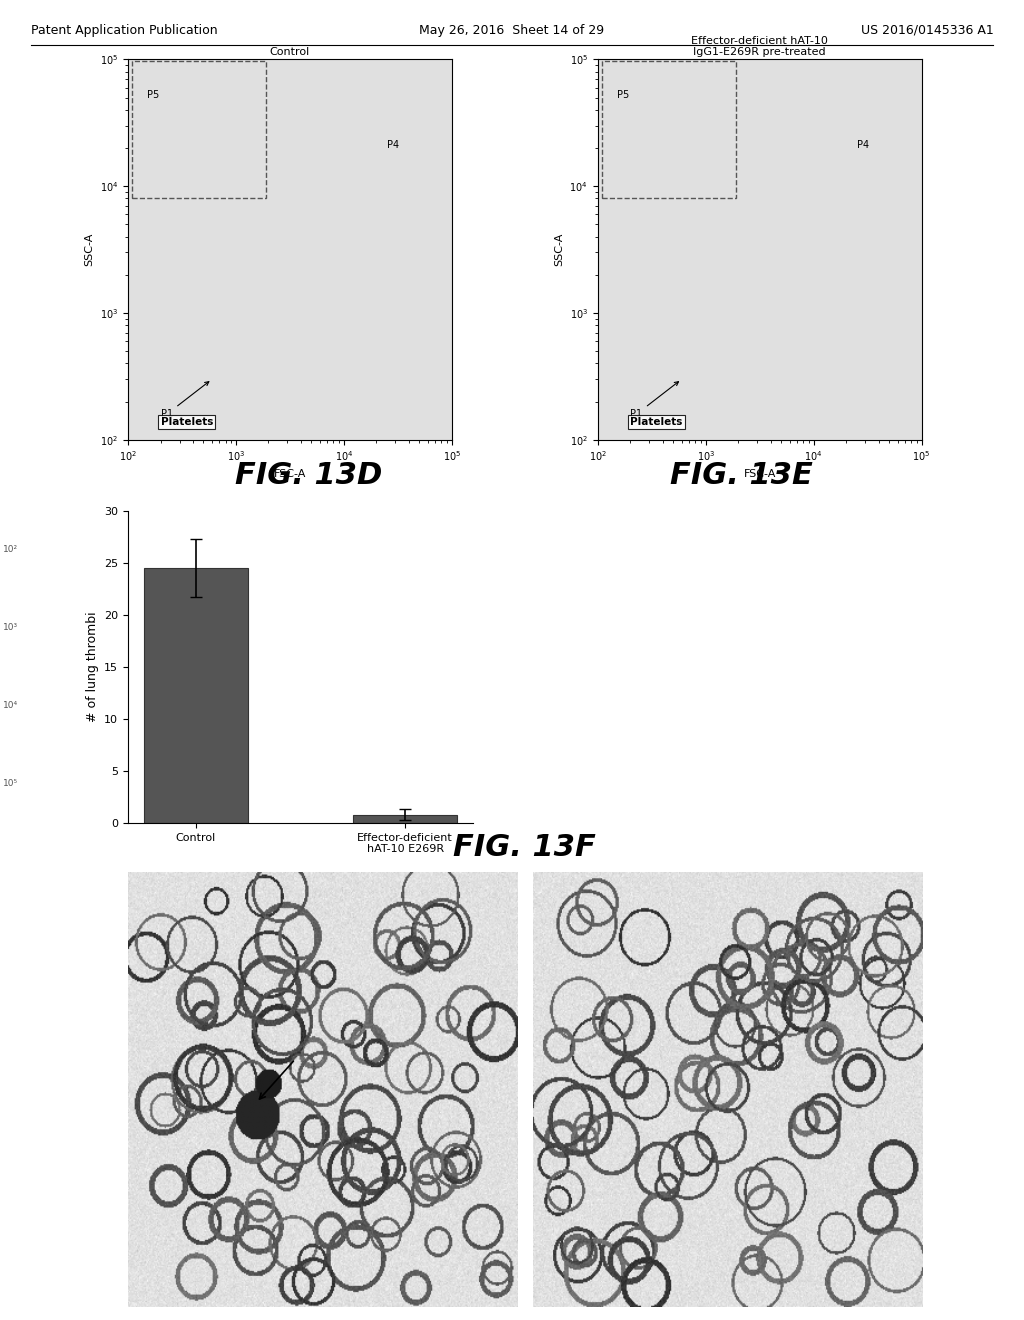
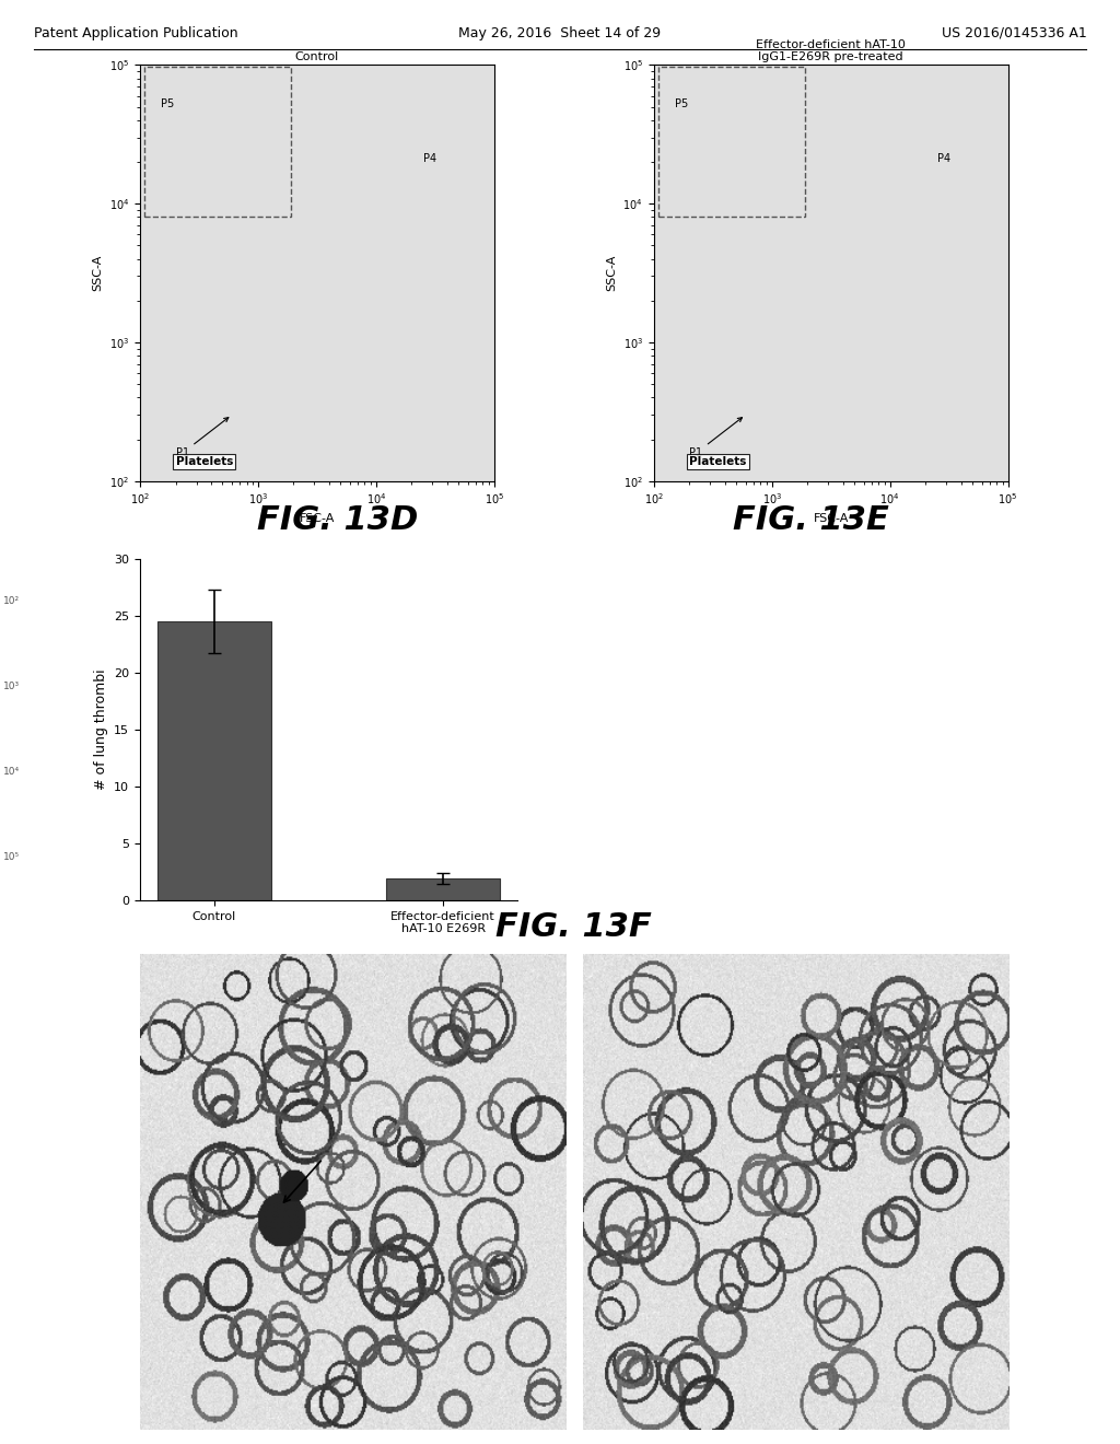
Effector-deficient hAT-10 E269R: 0.8 -> 1.9
